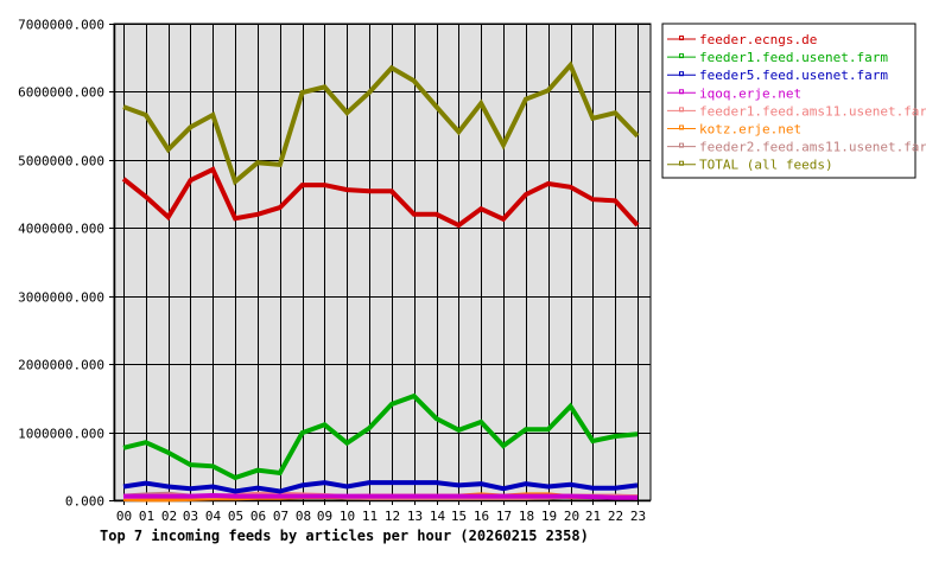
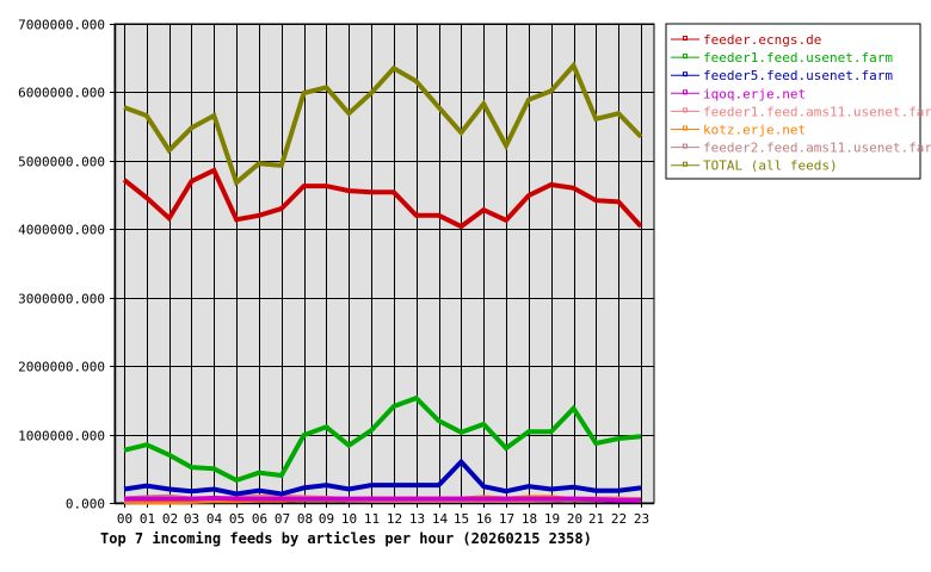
feeder5.feed.usenet.farm/15: 200000 -> 600000
